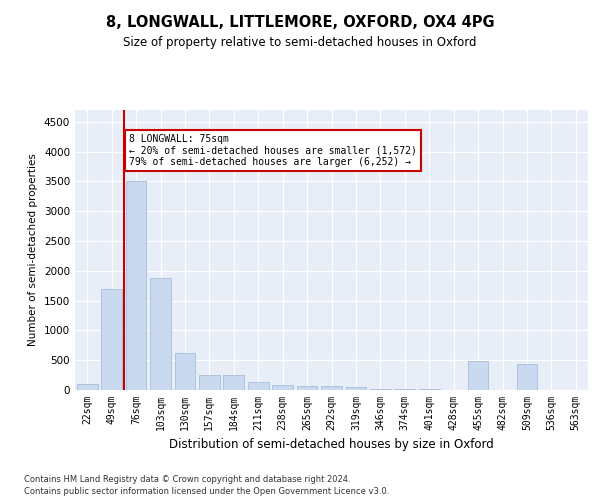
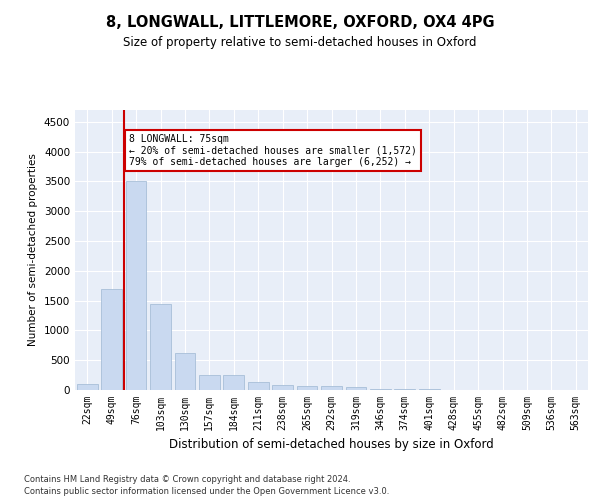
103sqm: 1880 -> 1450
455sqm: 480 -> 0
509sqm: 440 -> 0
